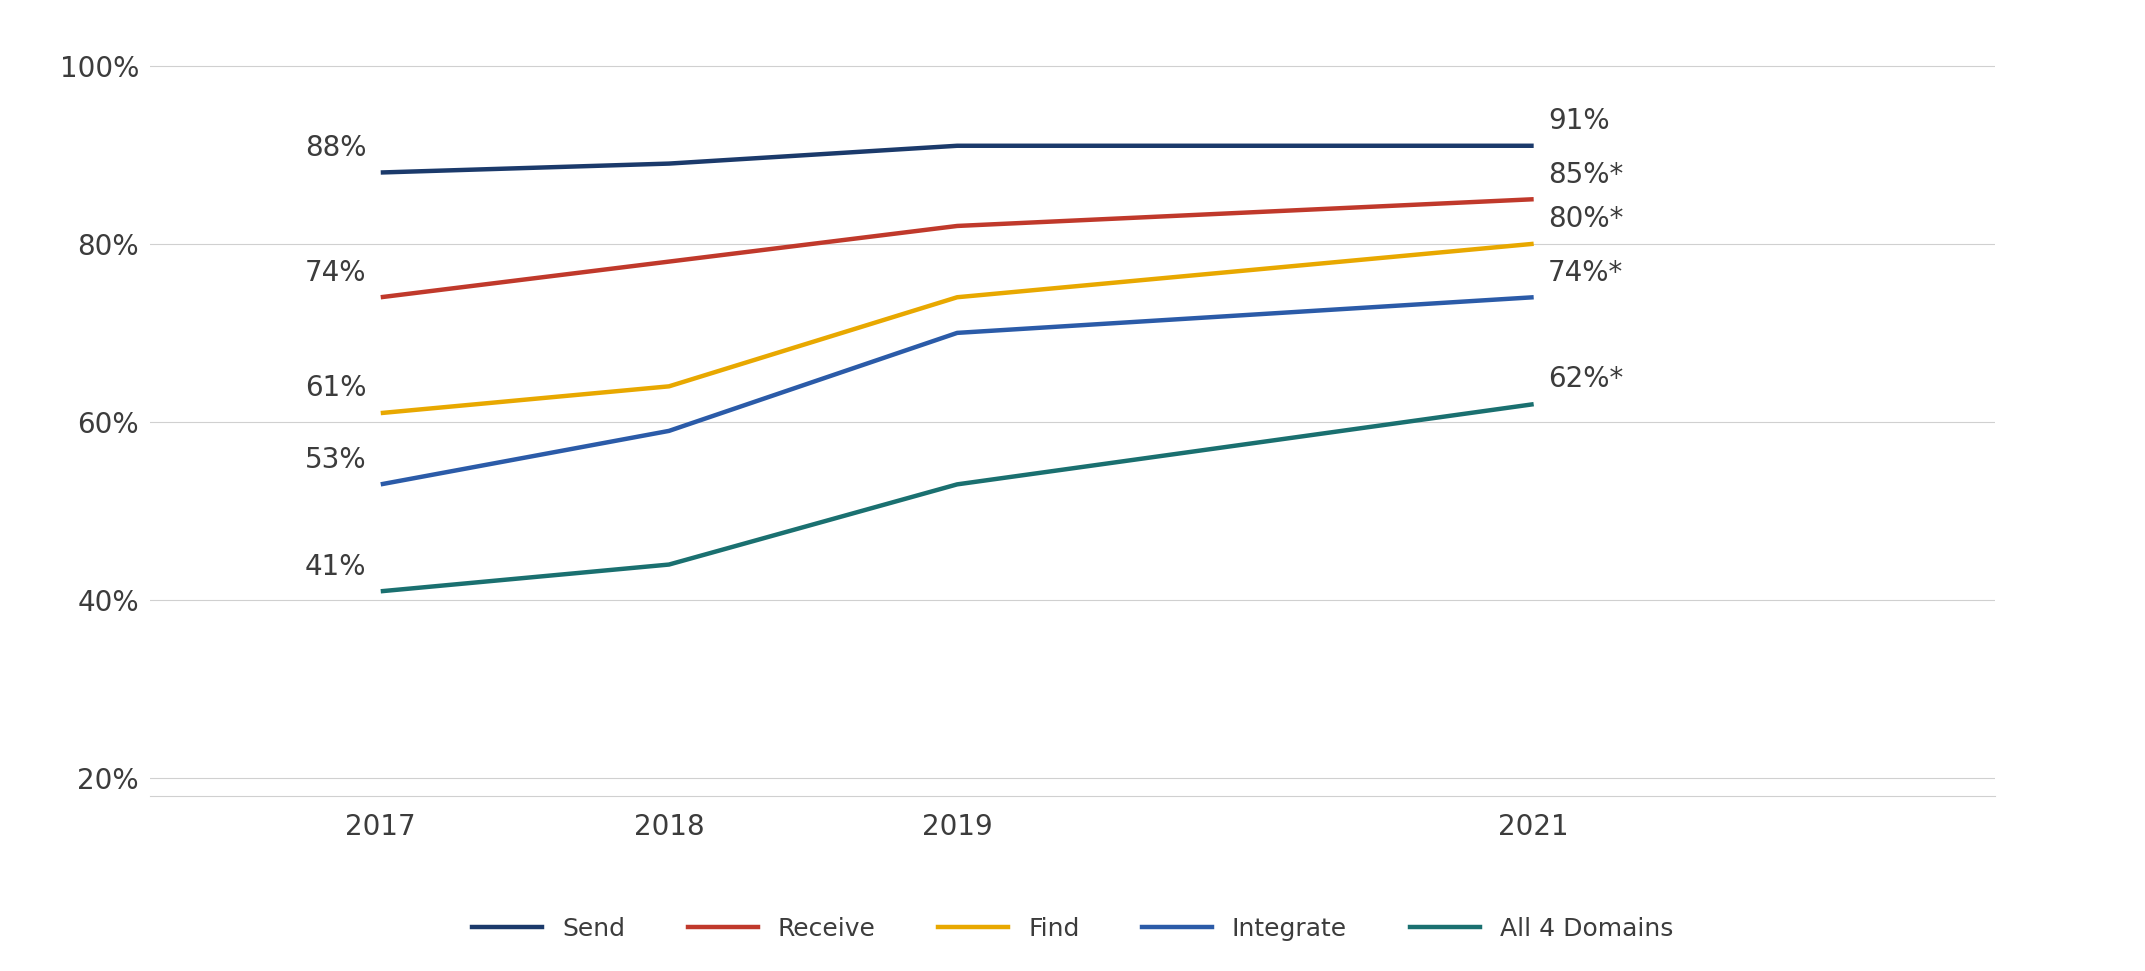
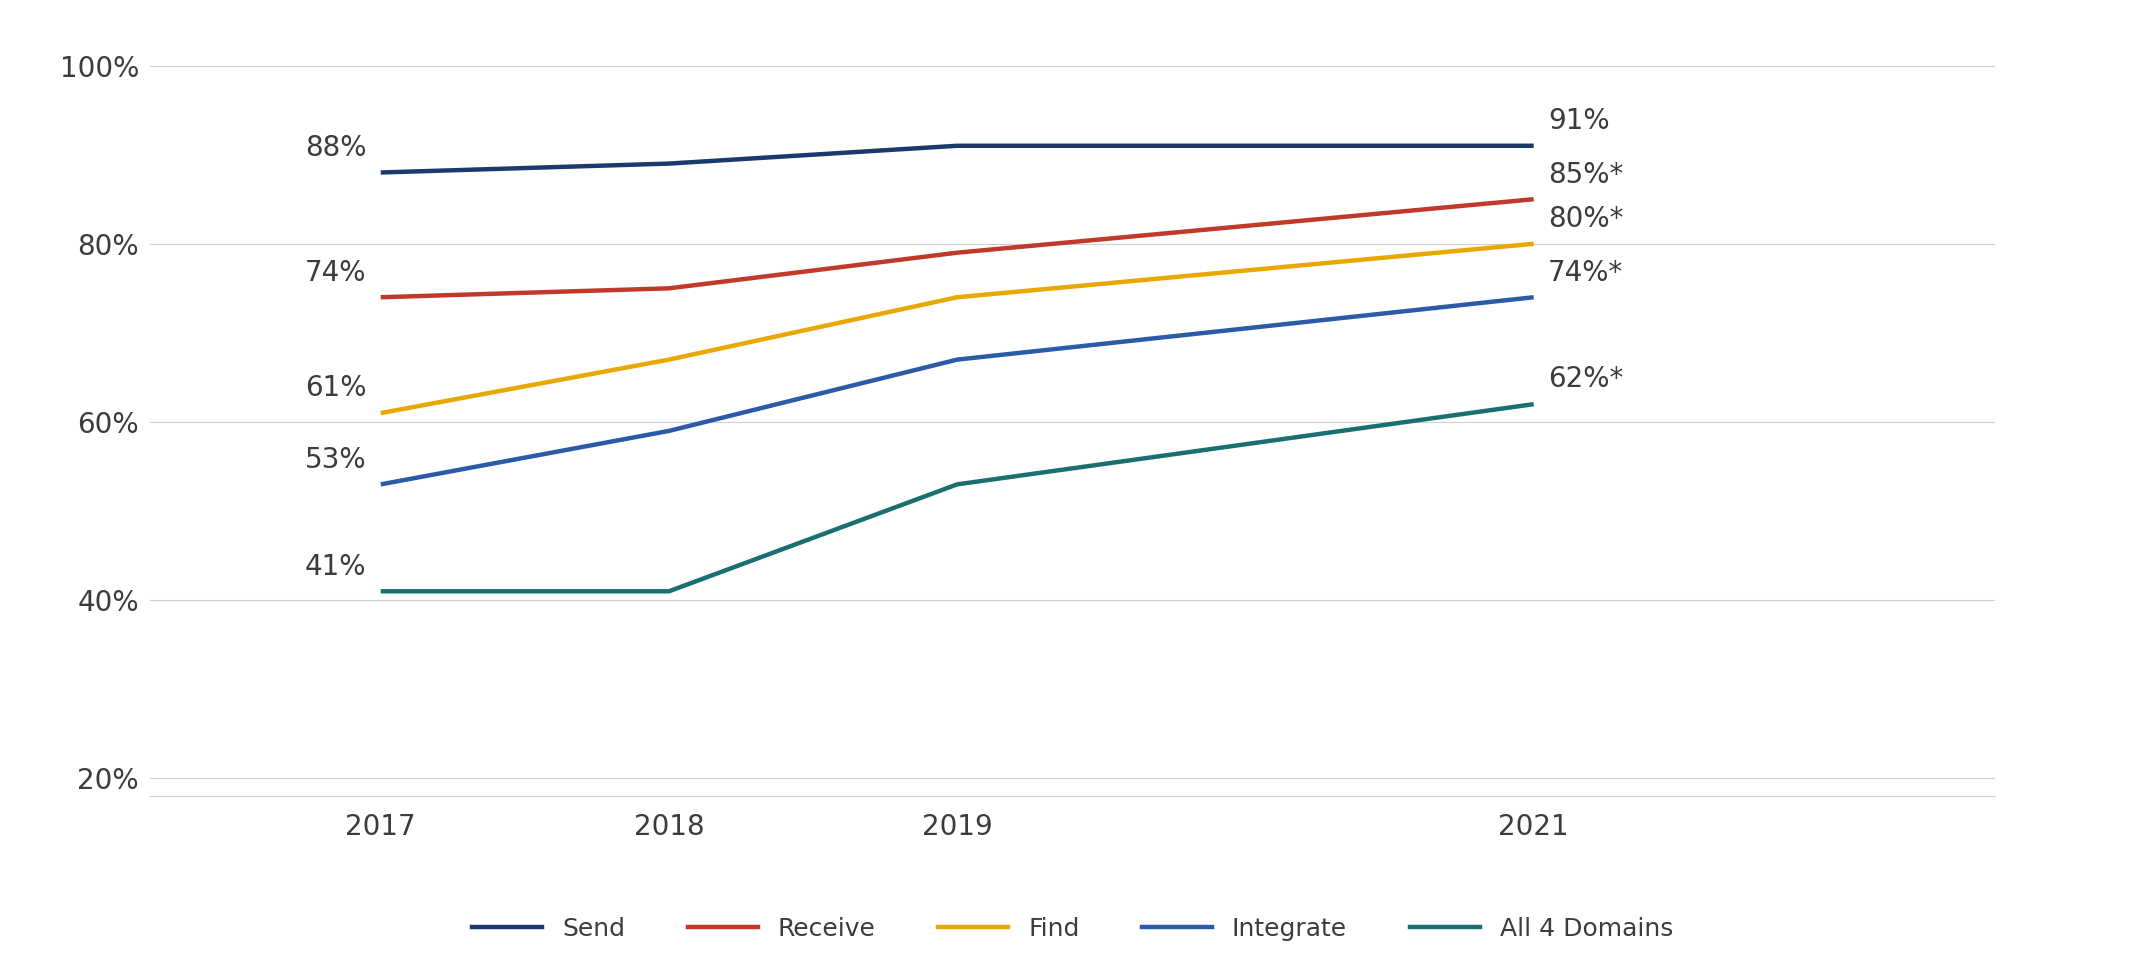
Receive/2018: 78% -> 75%
Find/2018: 64% -> 67%
All 4 Domains/2018: 44% -> 41%
Receive/2019: 82% -> 79%
Integrate/2019: 70% -> 67%
